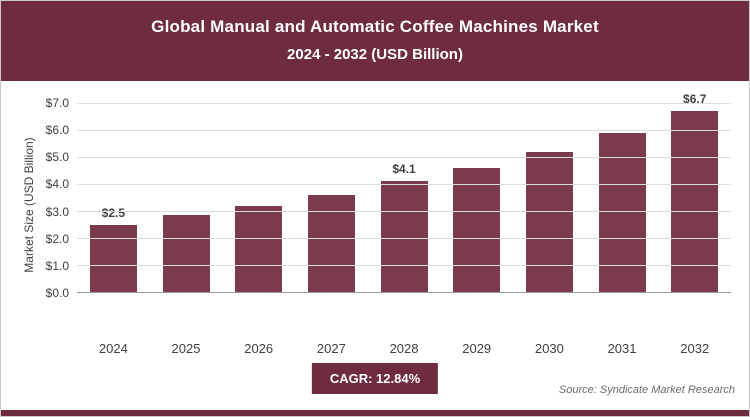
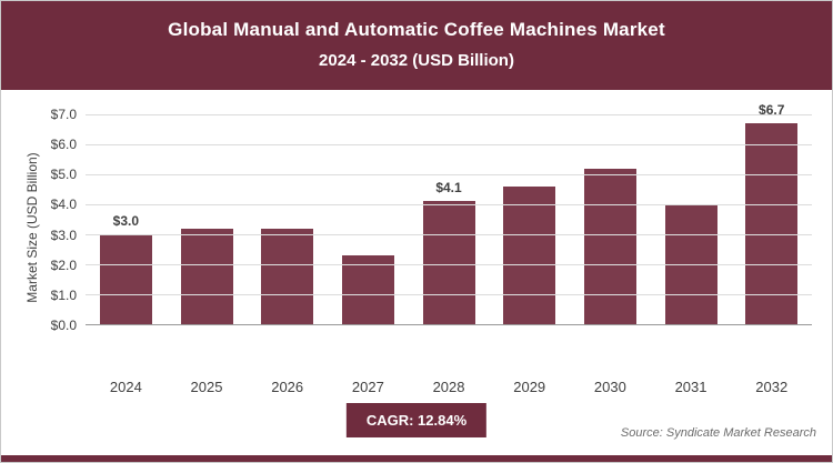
2024: $2.5 -> $3.0
2025: $2.9 -> $3.2
2027: $3.6 -> $2.3
2031: $5.9 -> $4.0
